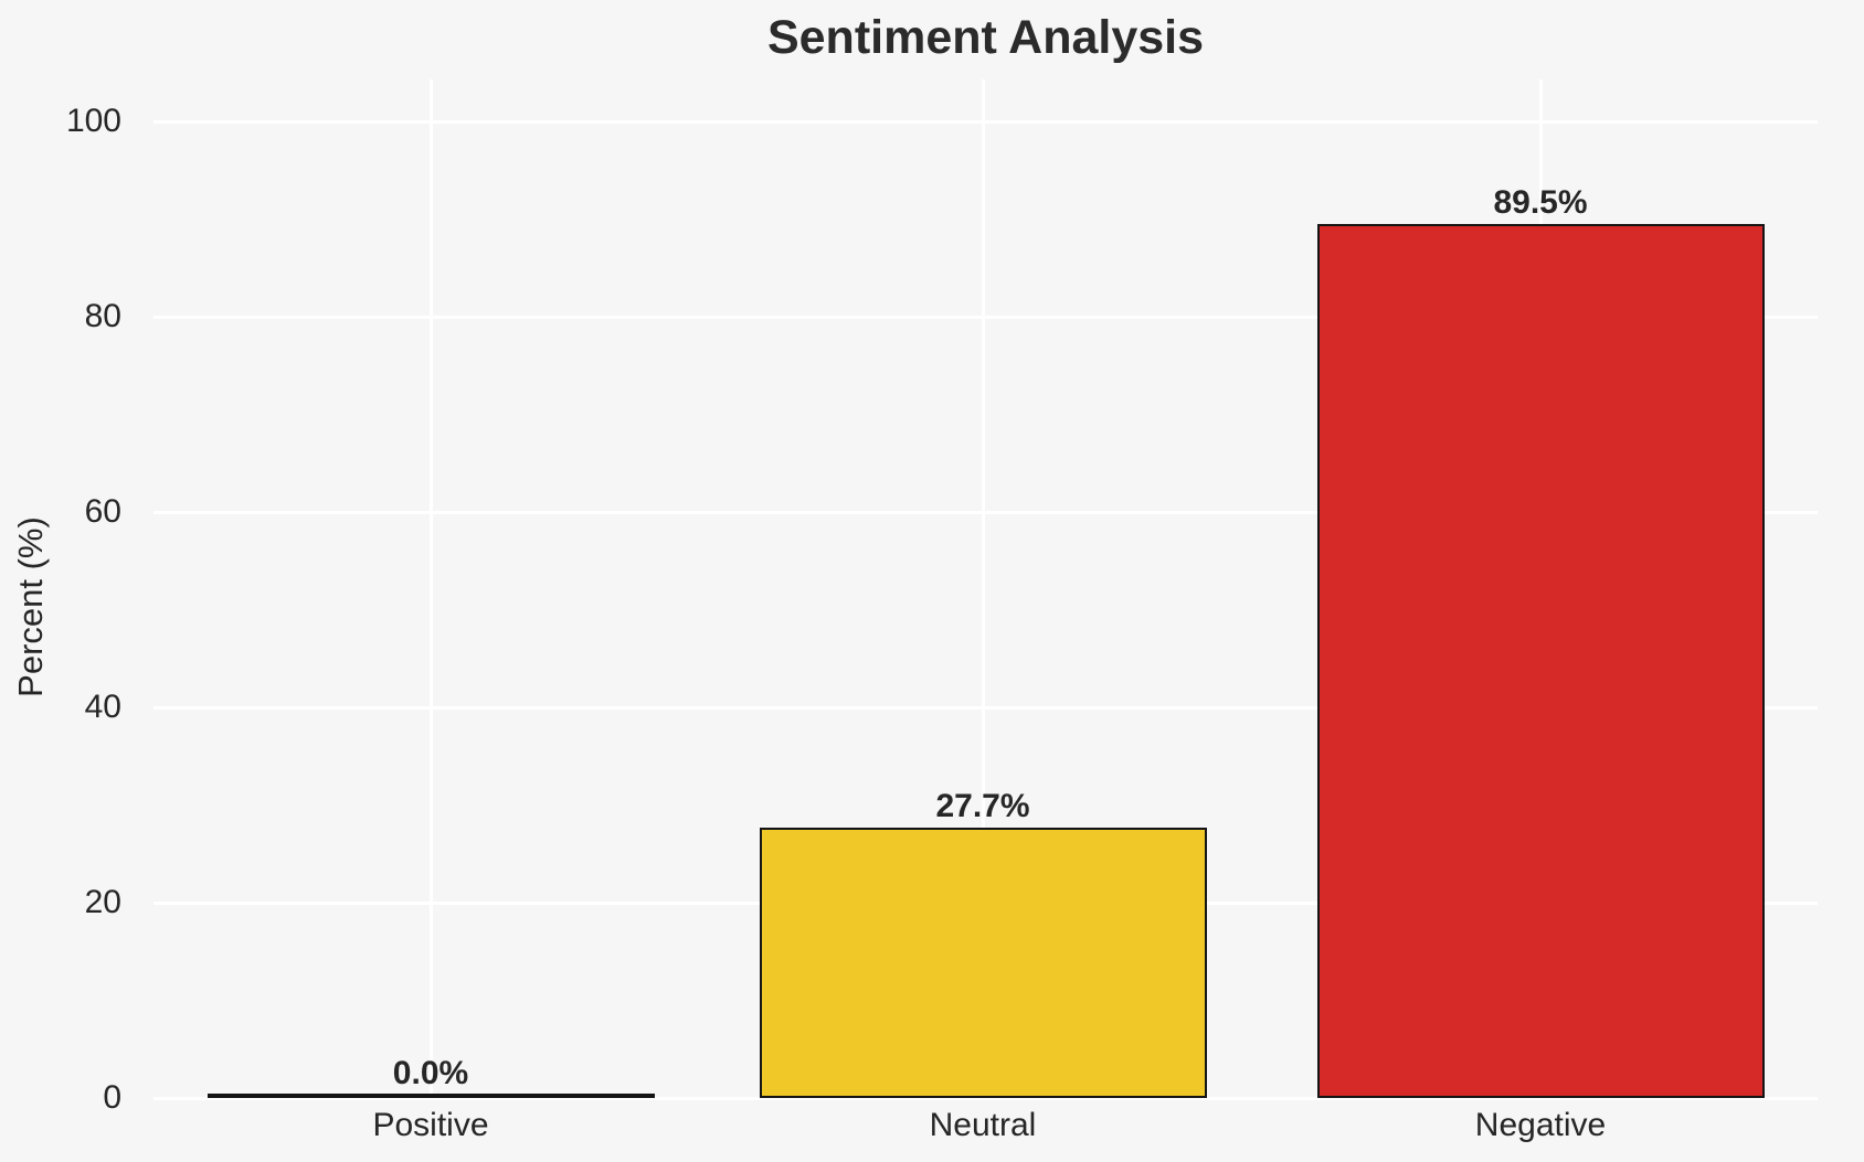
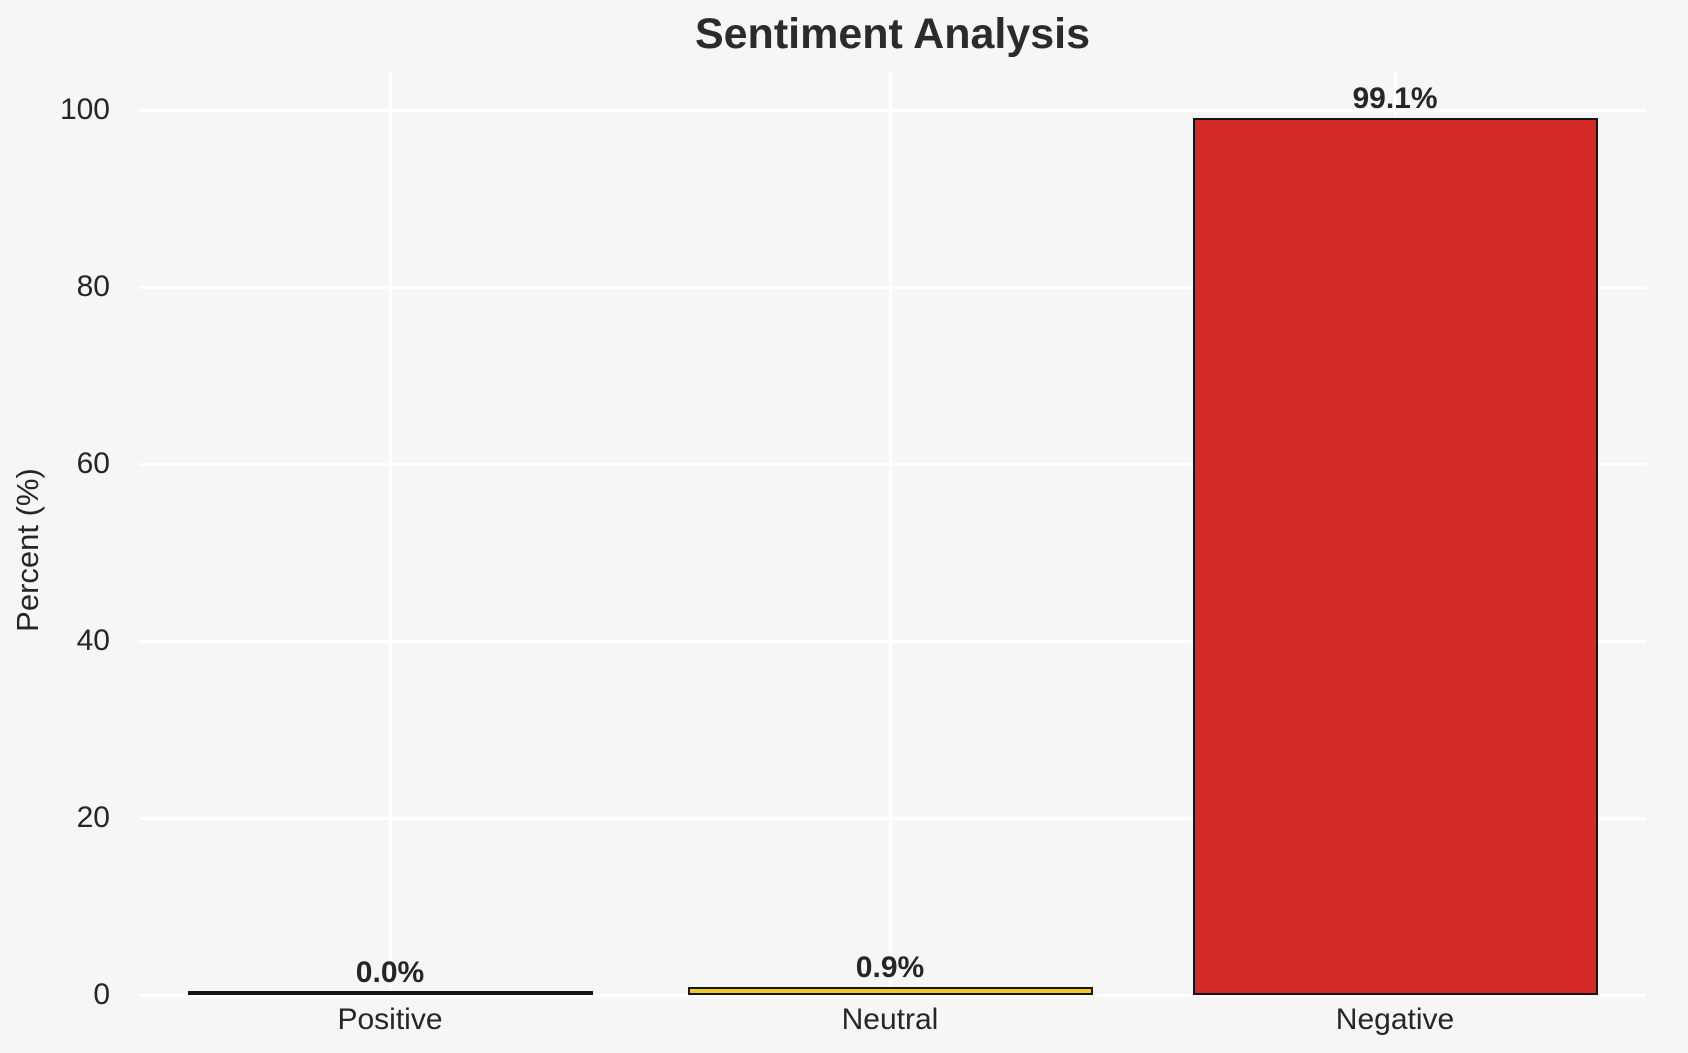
Neutral: 27.7% -> 0.9%
Negative: 89.5% -> 99.1%
